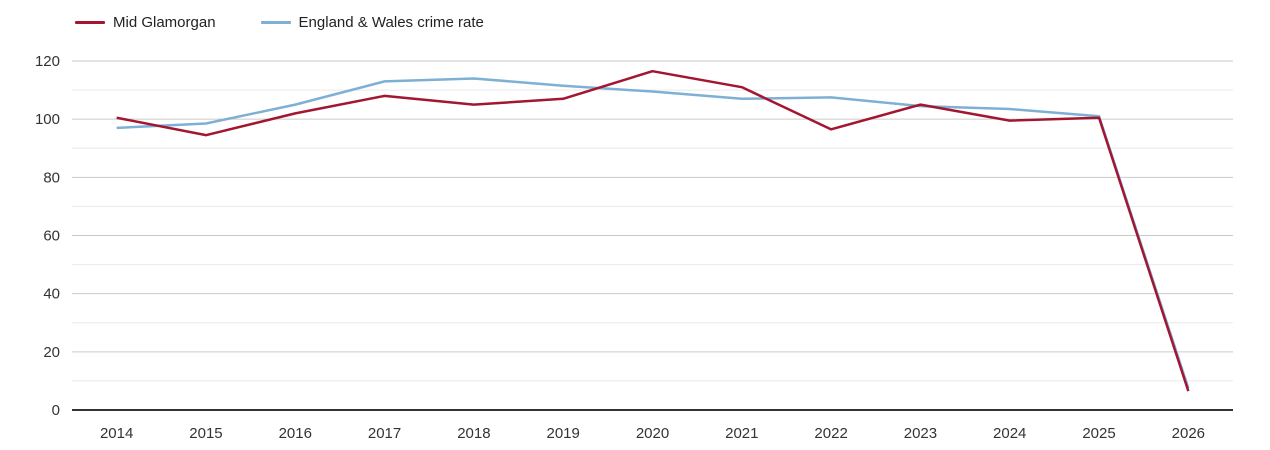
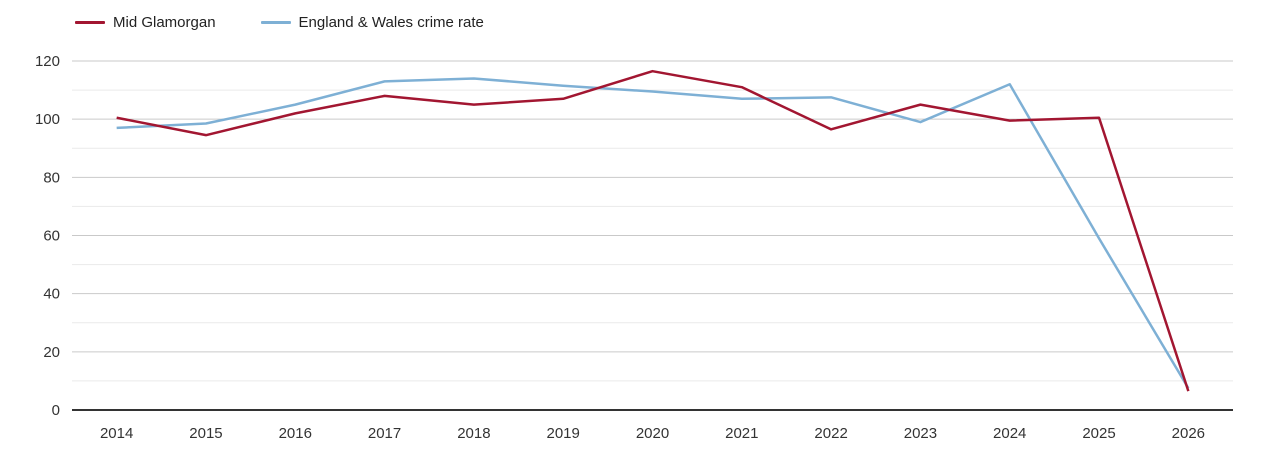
England & Wales crime rate/2023: 104 -> 99
England & Wales crime rate/2024: 104 -> 112
England & Wales crime rate/2025: 101 -> 59
